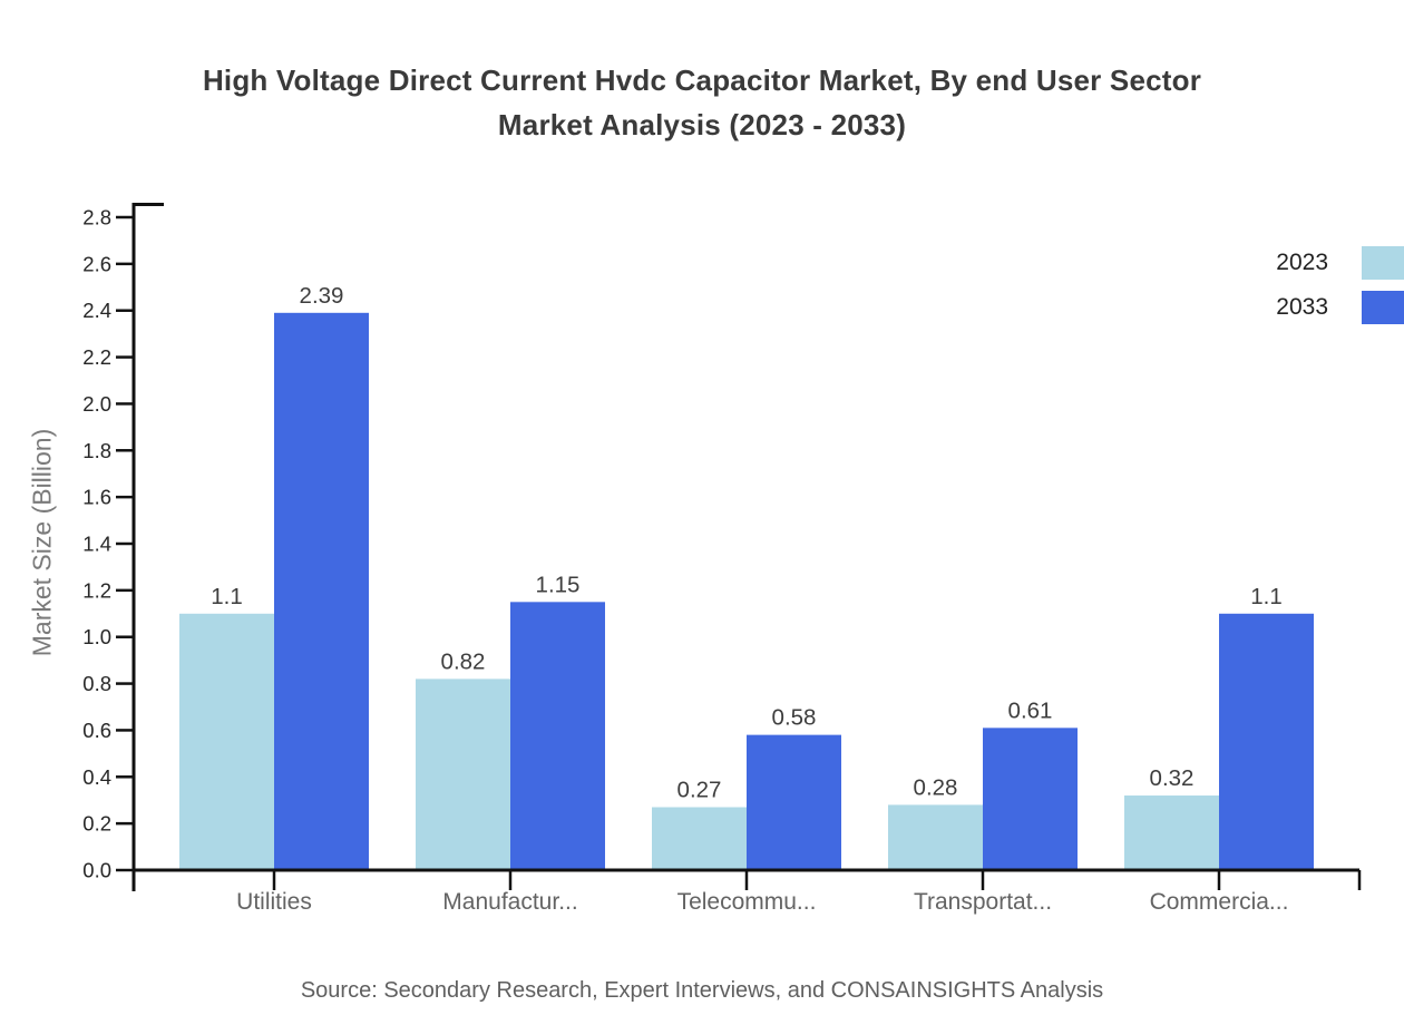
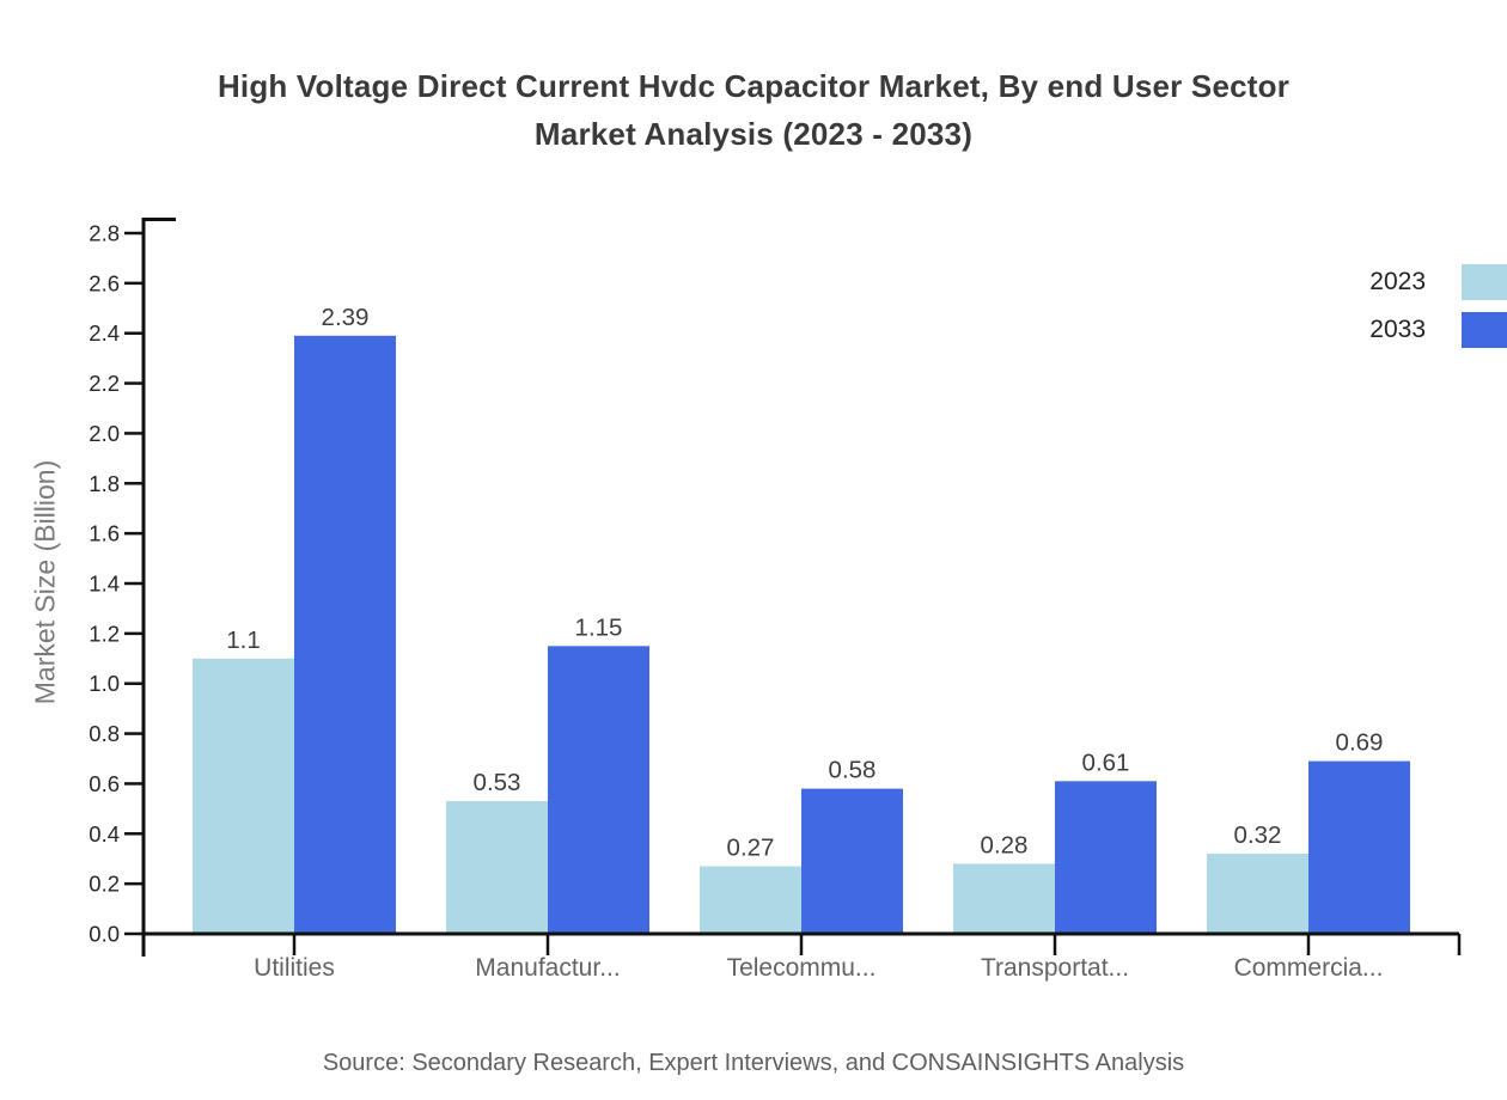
2023/Manufactur...: 0.82 -> 0.53
2033/Commercia...: 1.1 -> 0.69
